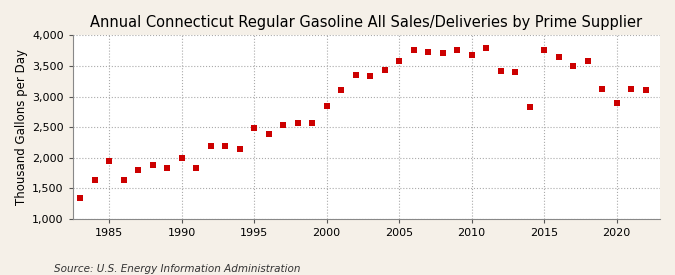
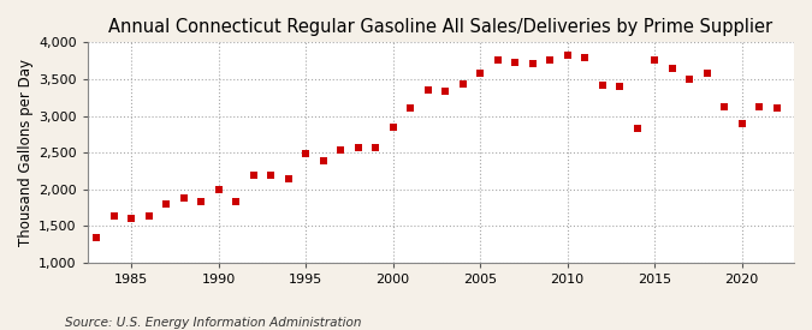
1985: 1,940 -> 1,610
2010: 3,680 -> 3,830
